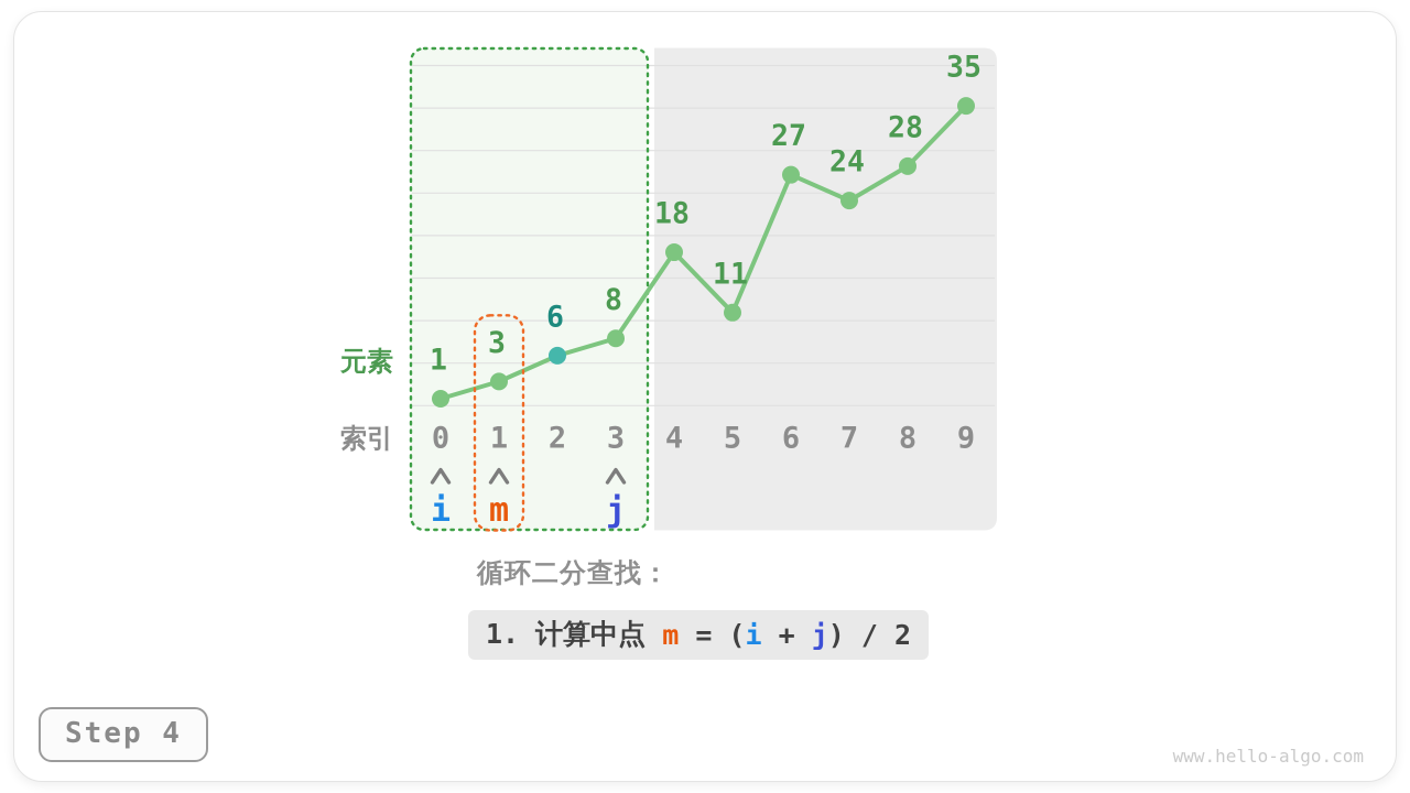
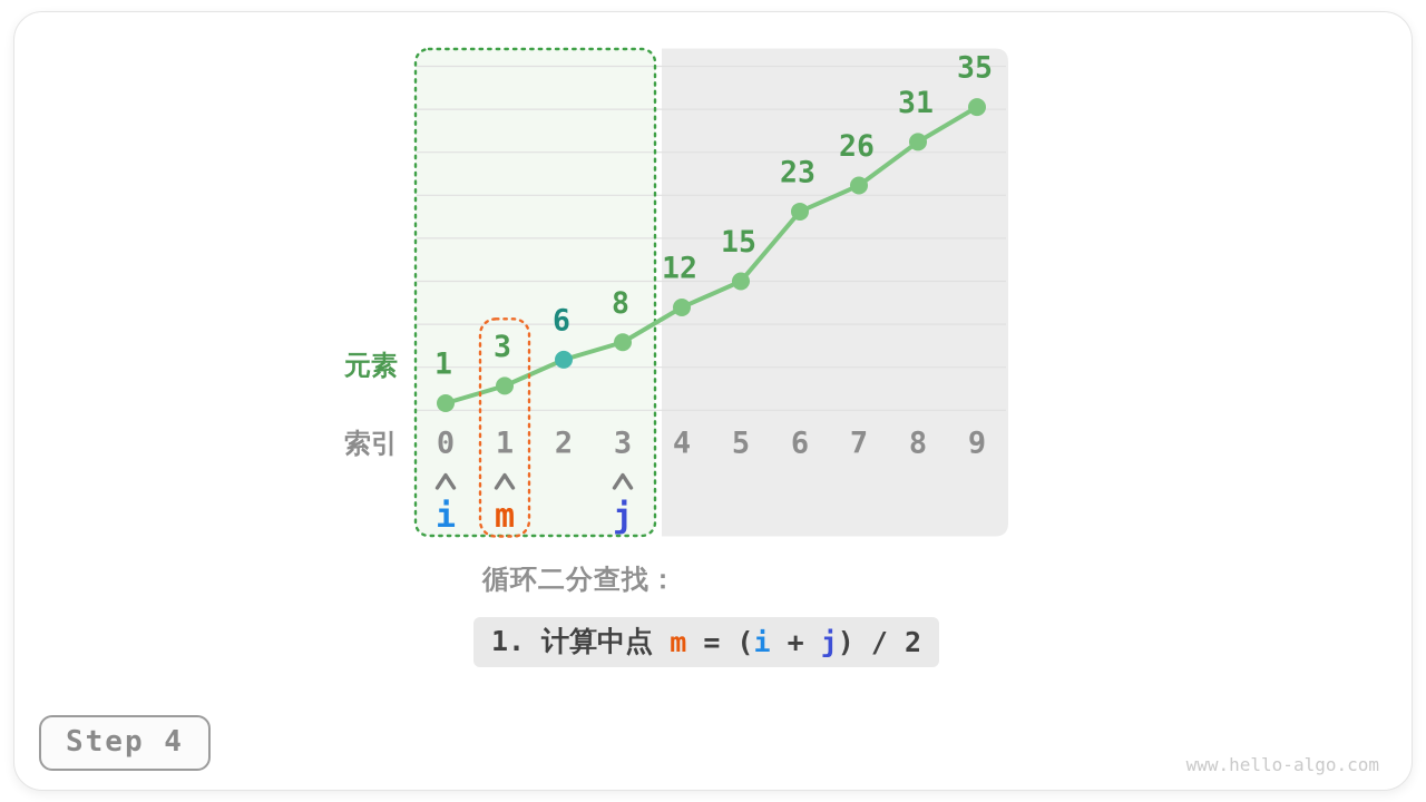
4: 18 -> 12
5: 11 -> 15
6: 27 -> 23
7: 24 -> 26
8: 28 -> 31
